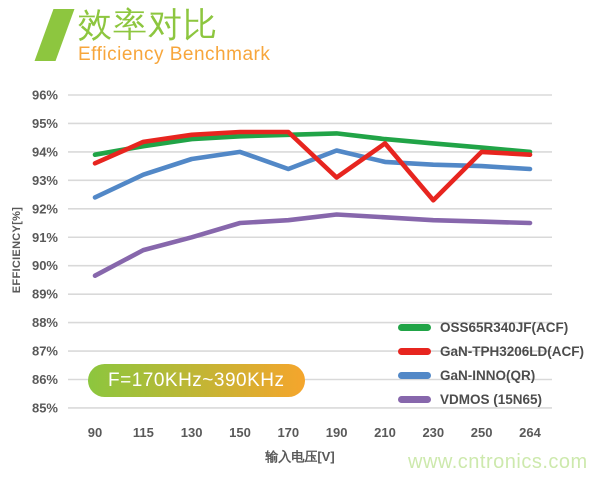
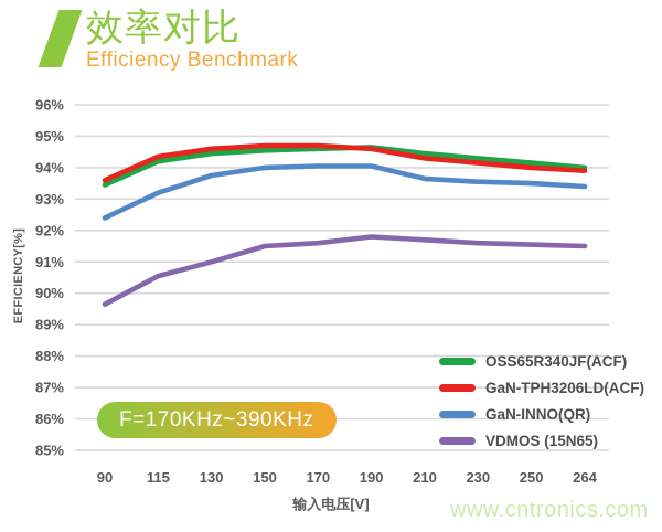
OSS65R340JF(ACF)/90: 93.9% -> 93.5%
GaN-INNO(QR)/170: 93.4% -> 94.0%
GaN-TPH3206LD(ACF)/190: 93.1% -> 94.6%
GaN-TPH3206LD(ACF)/230: 92.3% -> 94.2%
